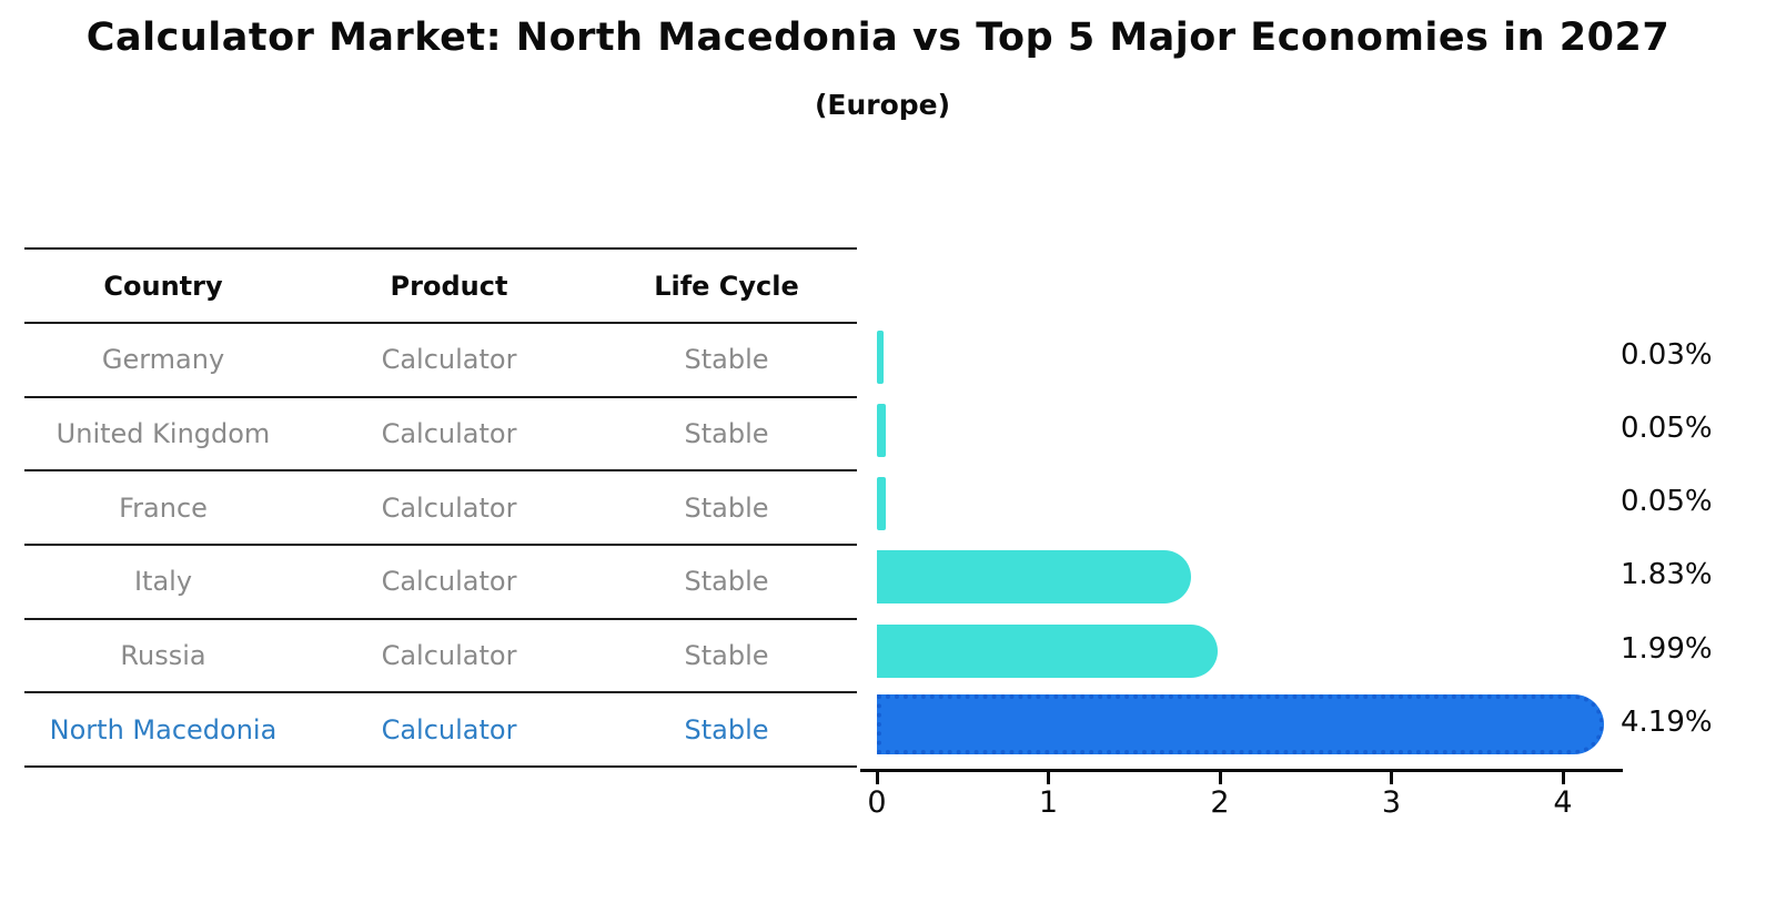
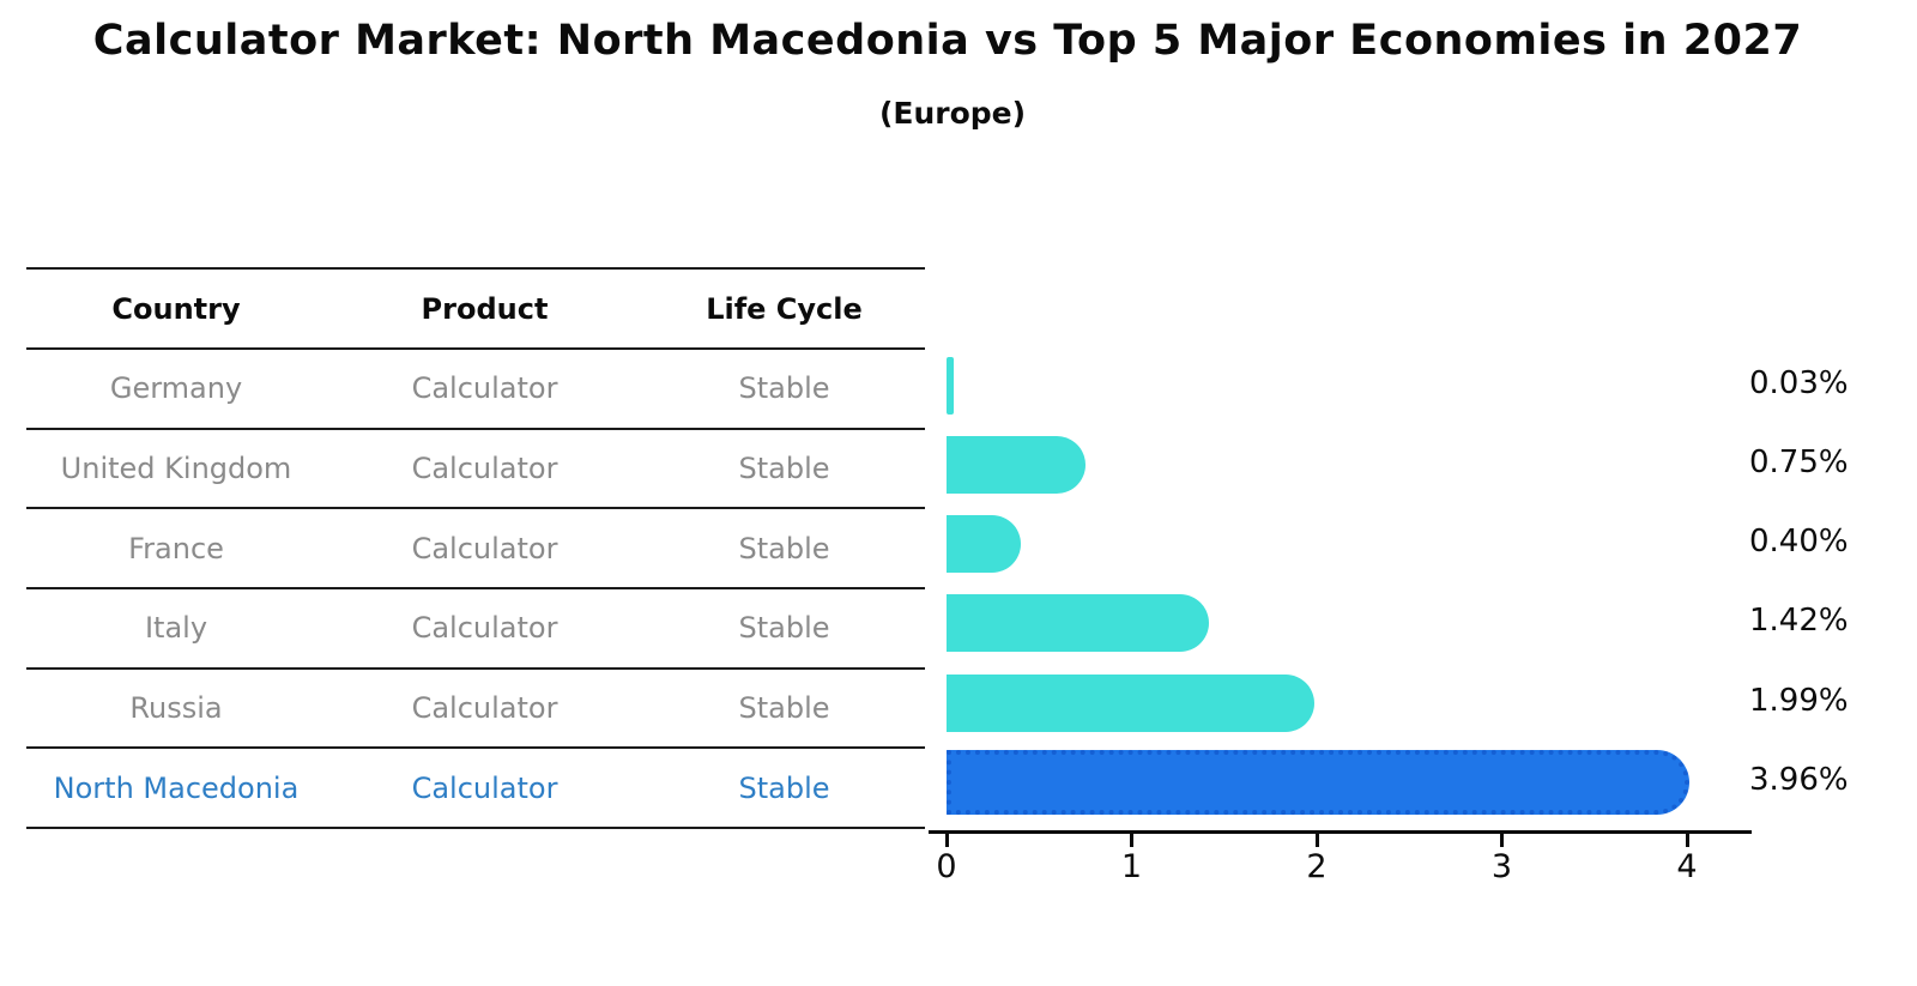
United Kingdom: 0.05% -> 0.75%
France: 0.05% -> 0.40%
Italy: 1.83% -> 1.42%
North Macedonia: 4.19% -> 3.96%
